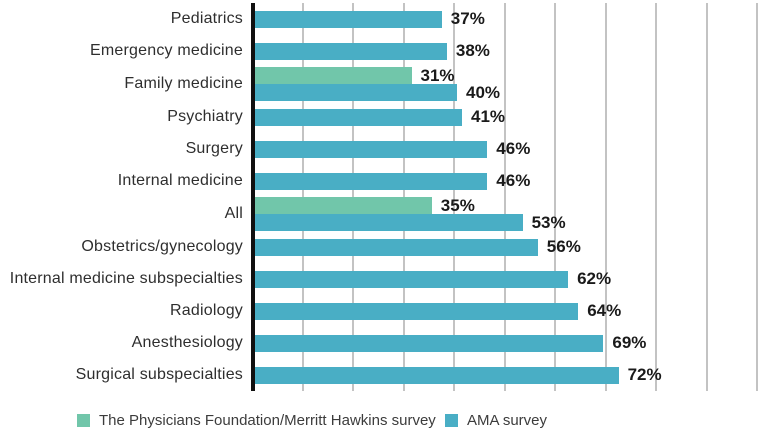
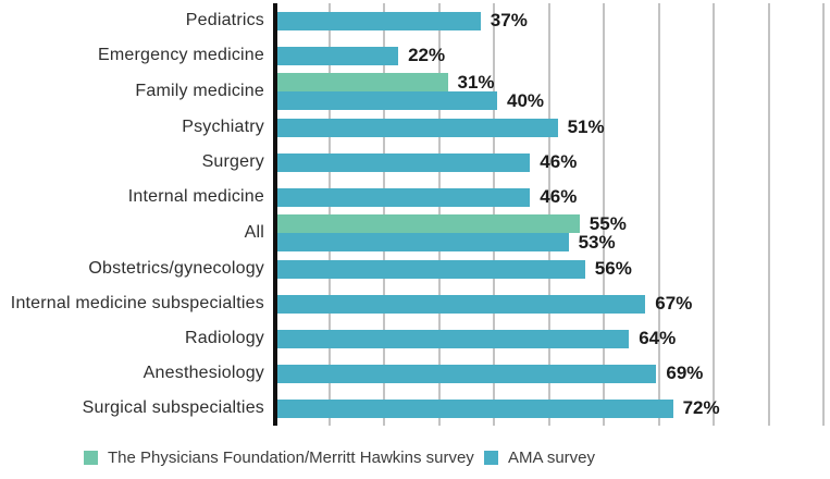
AMA survey/Emergency medicine: 38% -> 22%
AMA survey/Psychiatry: 41% -> 51%
The Physicians Foundation/Merritt Hawkins survey/All: 35% -> 55%
AMA survey/Internal medicine subspecialties: 62% -> 67%
